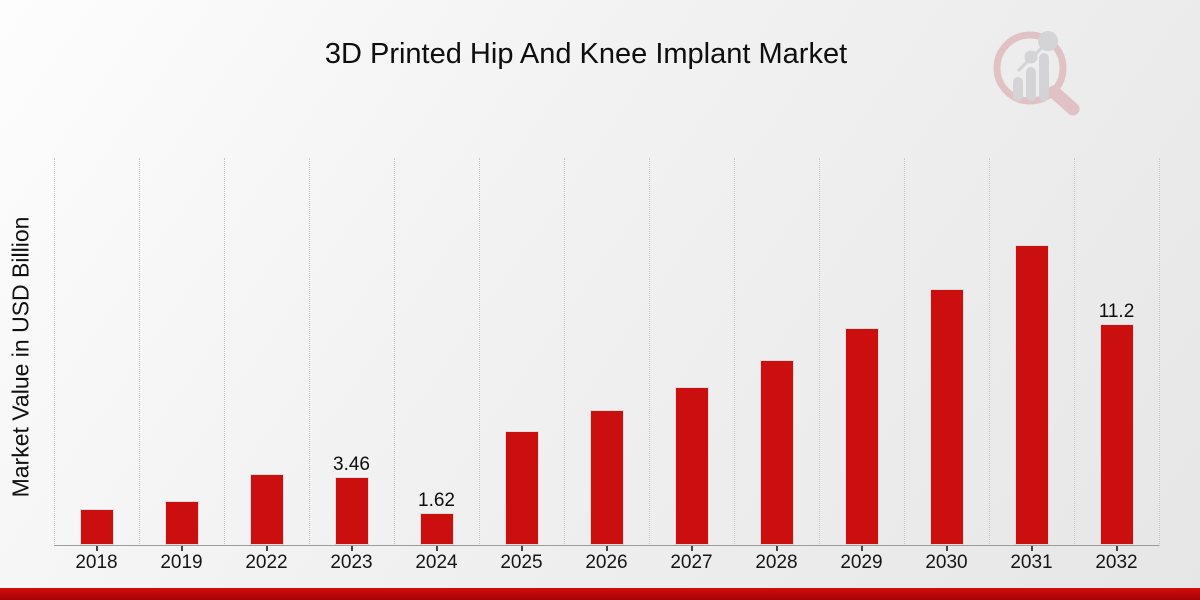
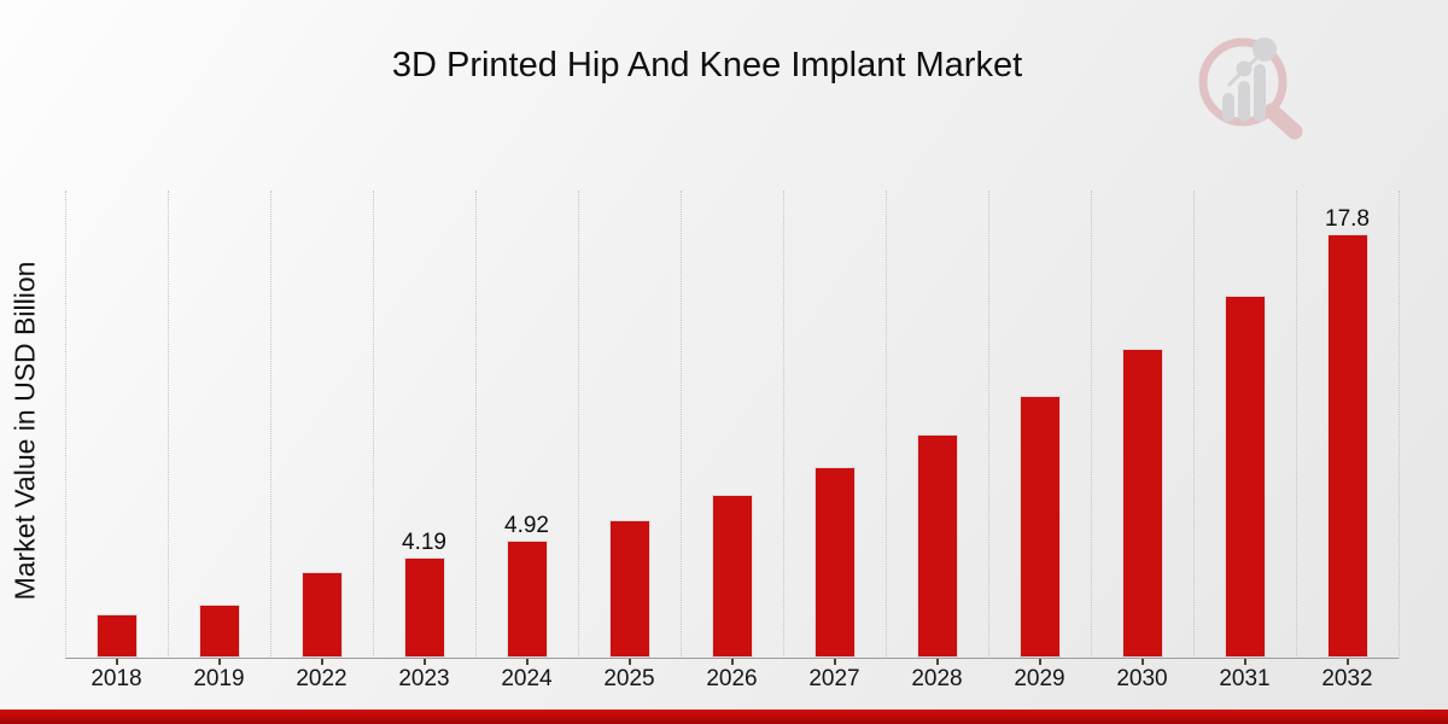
2023: 3.46 -> 4.19
2024: 1.62 -> 4.92
2032: 11.2 -> 17.8
